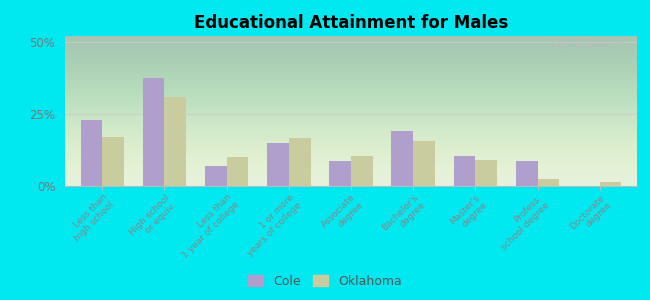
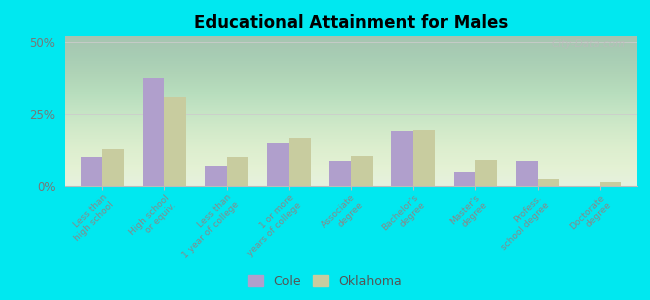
Cole/Less than high school: 23.0% -> 10.0%
Oklahoma/Less than high school: 17.0% -> 13.0%
Oklahoma/Bachelor's degree: 15.5% -> 19.5%
Cole/Master's degree: 10.5% -> 5.0%
